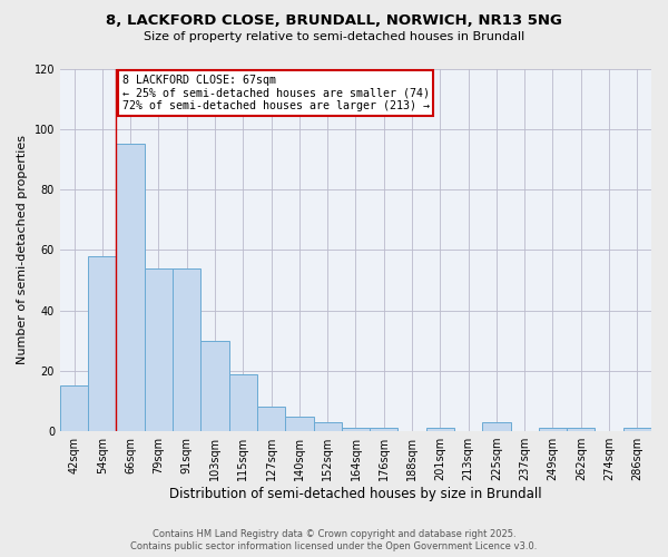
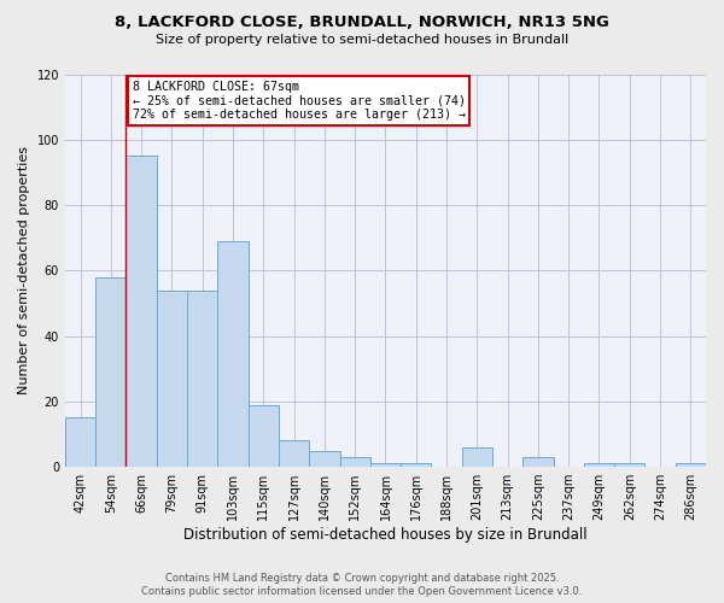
103sqm: 30 -> 69
201sqm: 1 -> 6
